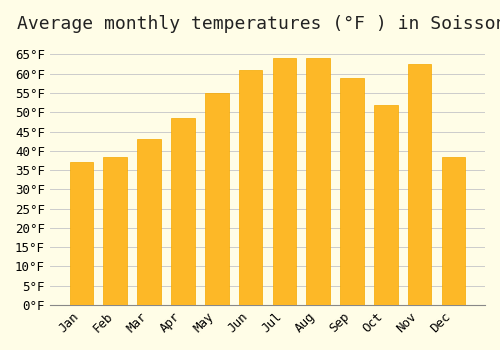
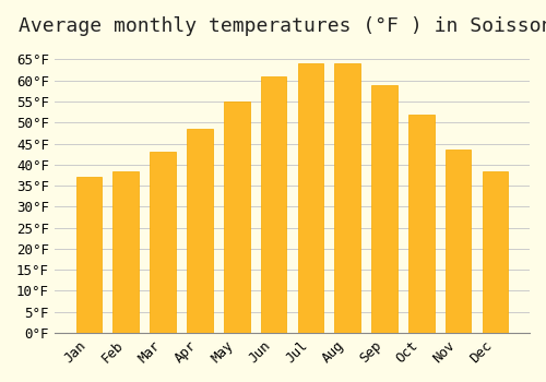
Nov: 62.5°F -> 43.5°F
